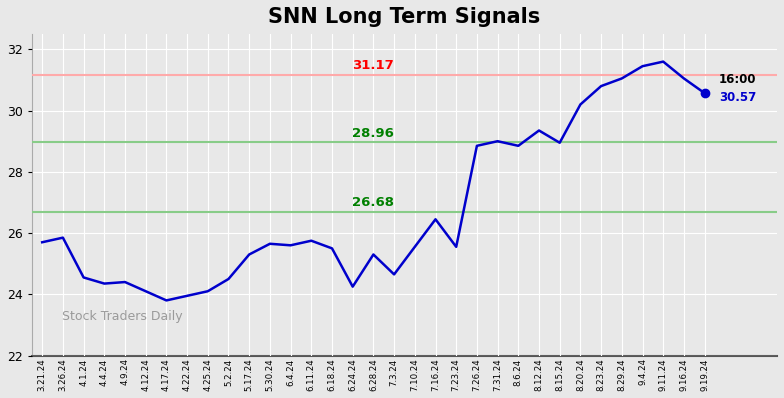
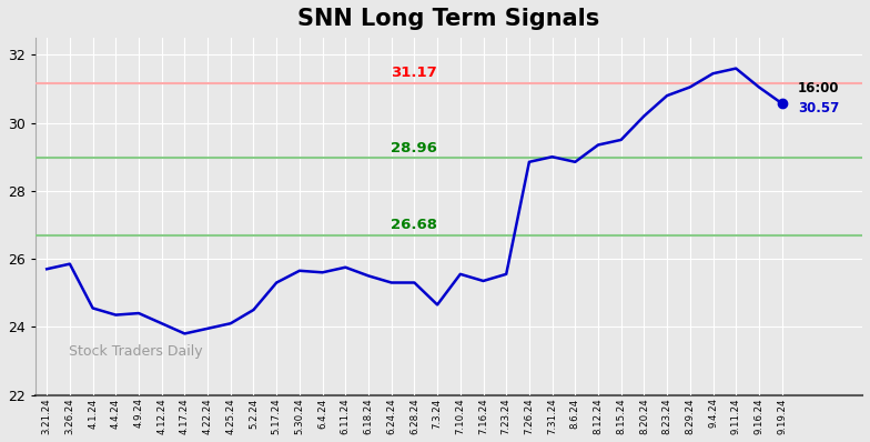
6.24.24: 24.25 -> 25.30
7.16.24: 26.45 -> 25.35
8.15.24: 28.95 -> 29.50
